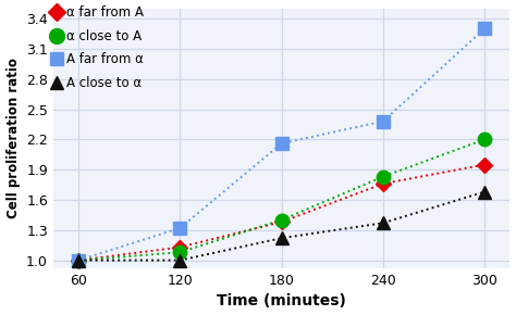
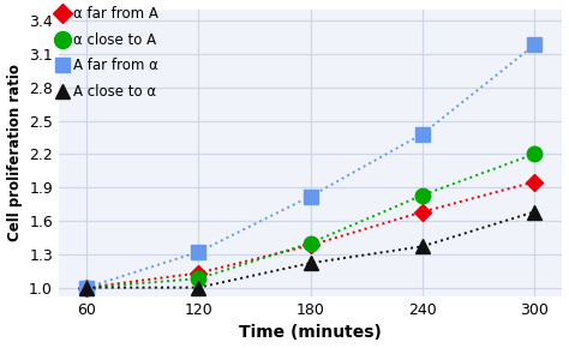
A far from α/180: 2.16 -> 1.82
α far from A/240: 1.76 -> 1.68
A far from α/300: 3.30 -> 3.18
